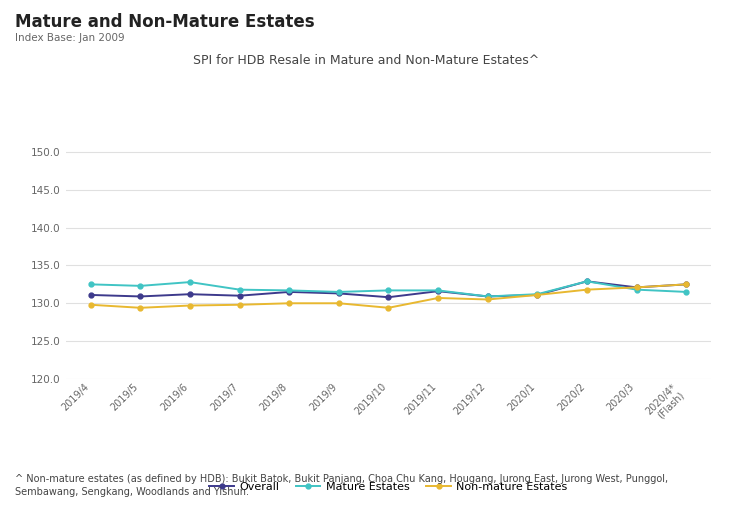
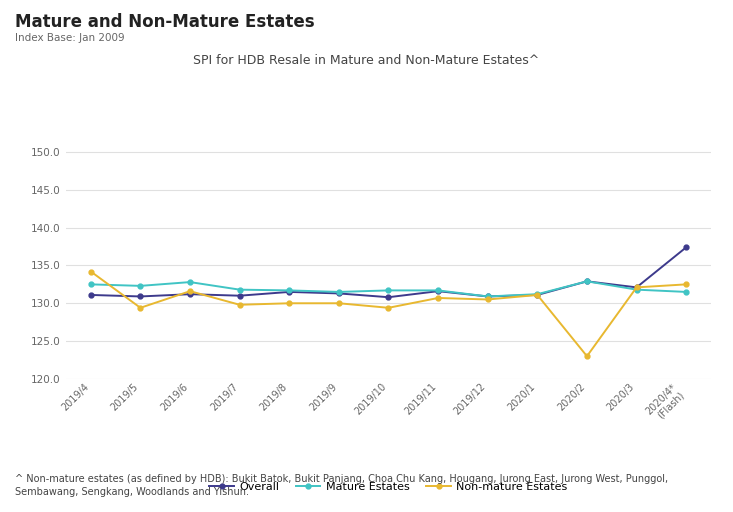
Non-mature Estates/2019/4: 129.8 -> 134.2
Non-mature Estates/2019/6: 129.7 -> 131.6
Non-mature Estates/2020/2: 131.8 -> 123.0
Overall/2020/4* (Flash): 132.5 -> 137.4
